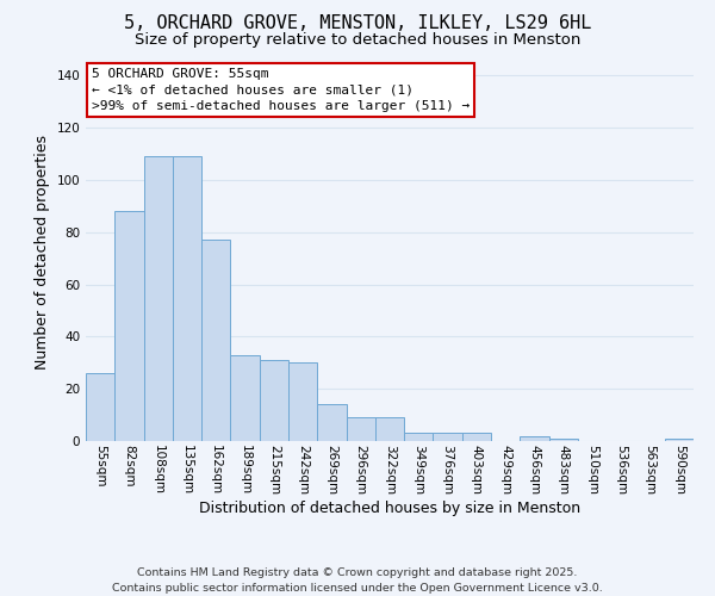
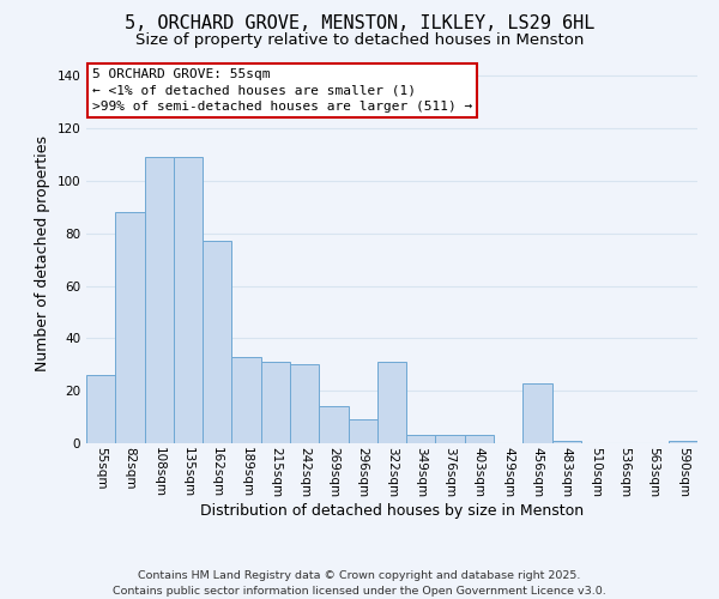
322sqm: 9 -> 31
456sqm: 2 -> 23
